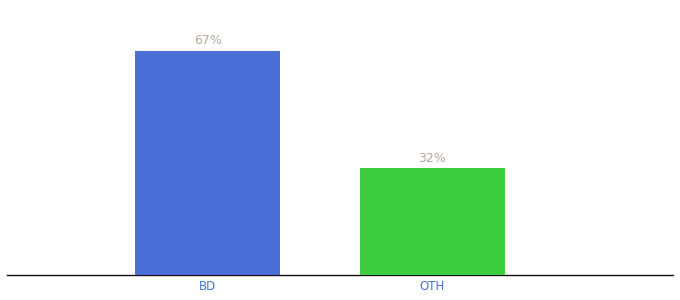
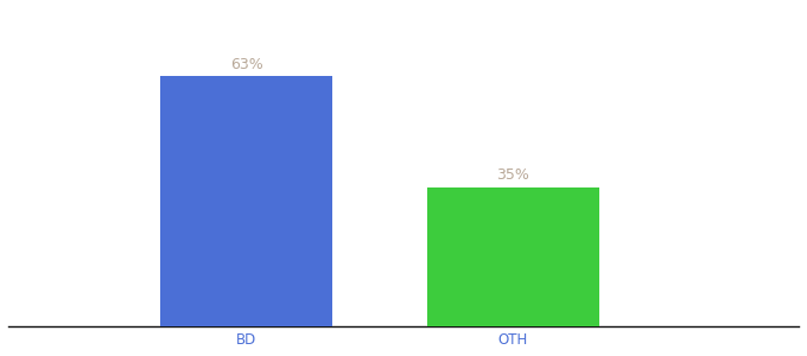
BD: 67% -> 63%
OTH: 32% -> 35%
